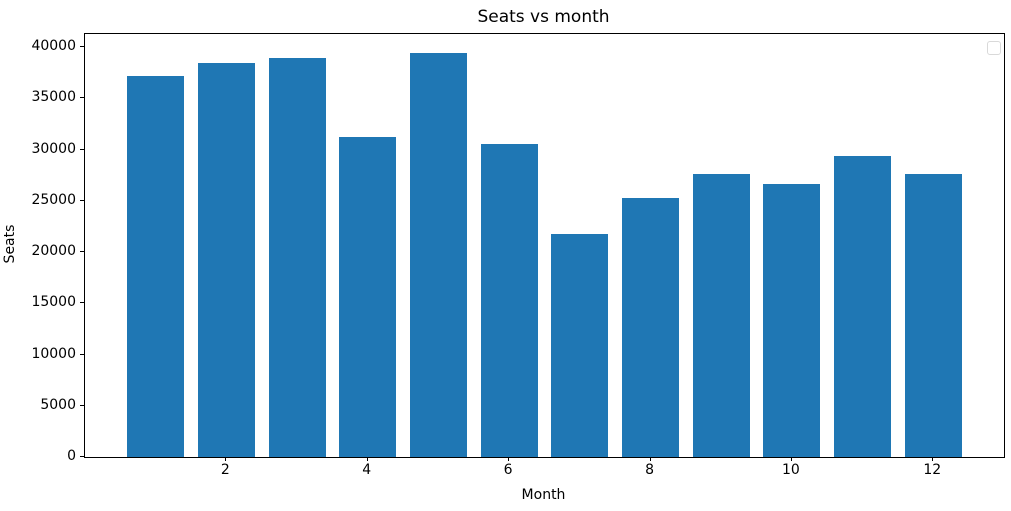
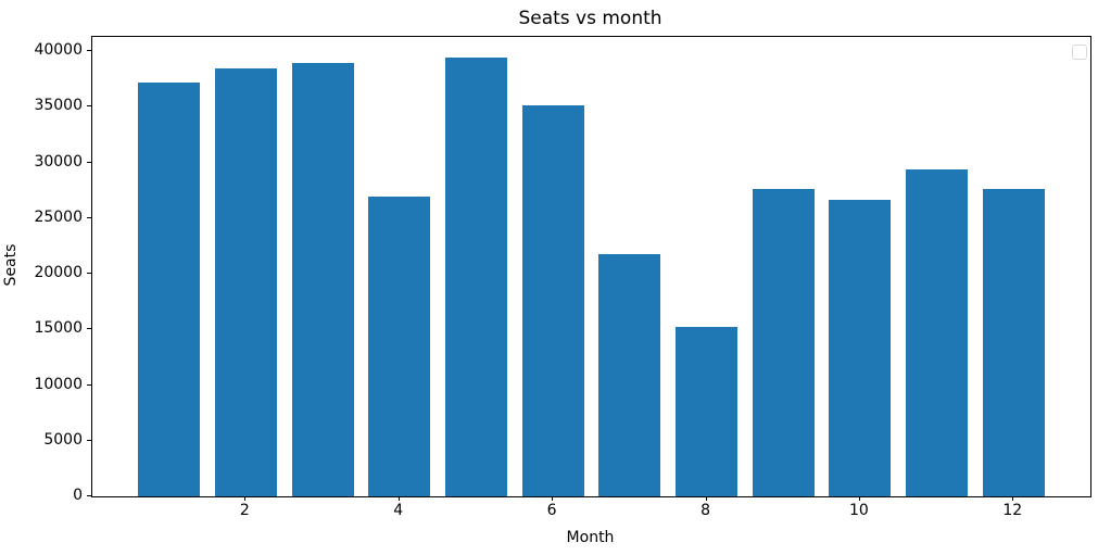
4: 31200 -> 26900
6: 30500 -> 35100
8: 25300 -> 15200
